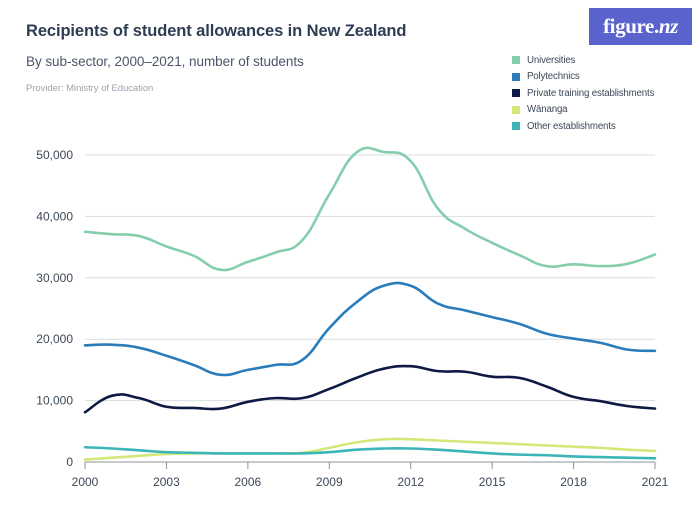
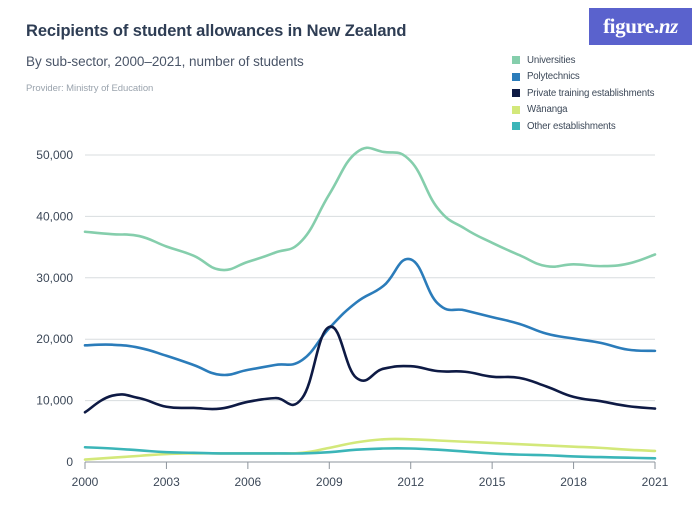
Private training establishments/2009: 12000 -> 22000
Polytechnics/2012: 29000 -> 33000
